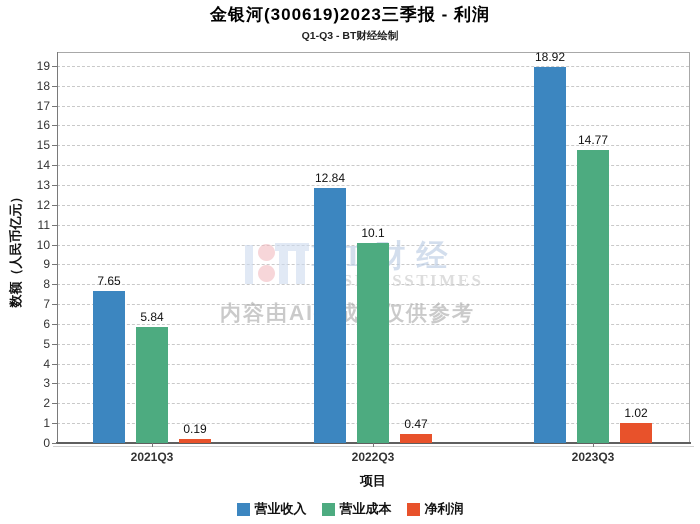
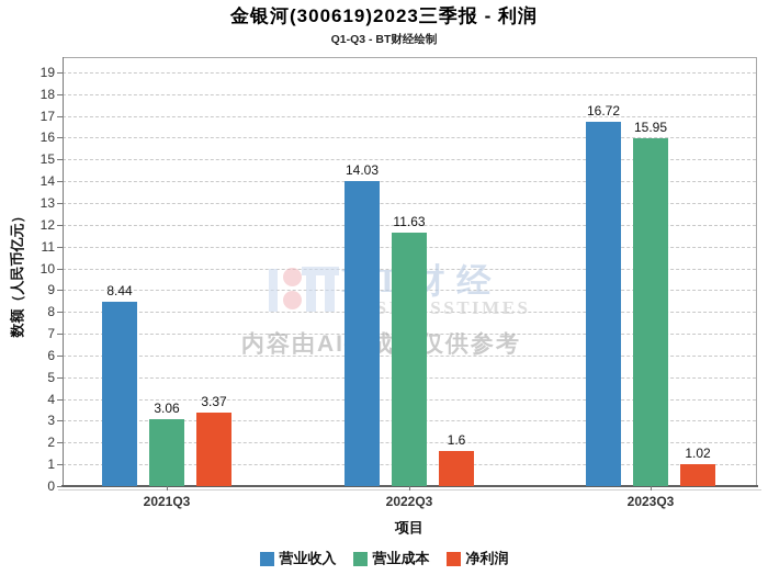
营业收入/2021Q3: 7.65 -> 8.44
营业成本/2021Q3: 5.84 -> 3.06
净利润/2021Q3: 0.19 -> 3.37
营业收入/2022Q3: 12.84 -> 14.03
营业成本/2022Q3: 10.1 -> 11.63
净利润/2022Q3: 0.47 -> 1.6
营业收入/2023Q3: 18.92 -> 16.72
营业成本/2023Q3: 14.77 -> 15.95
